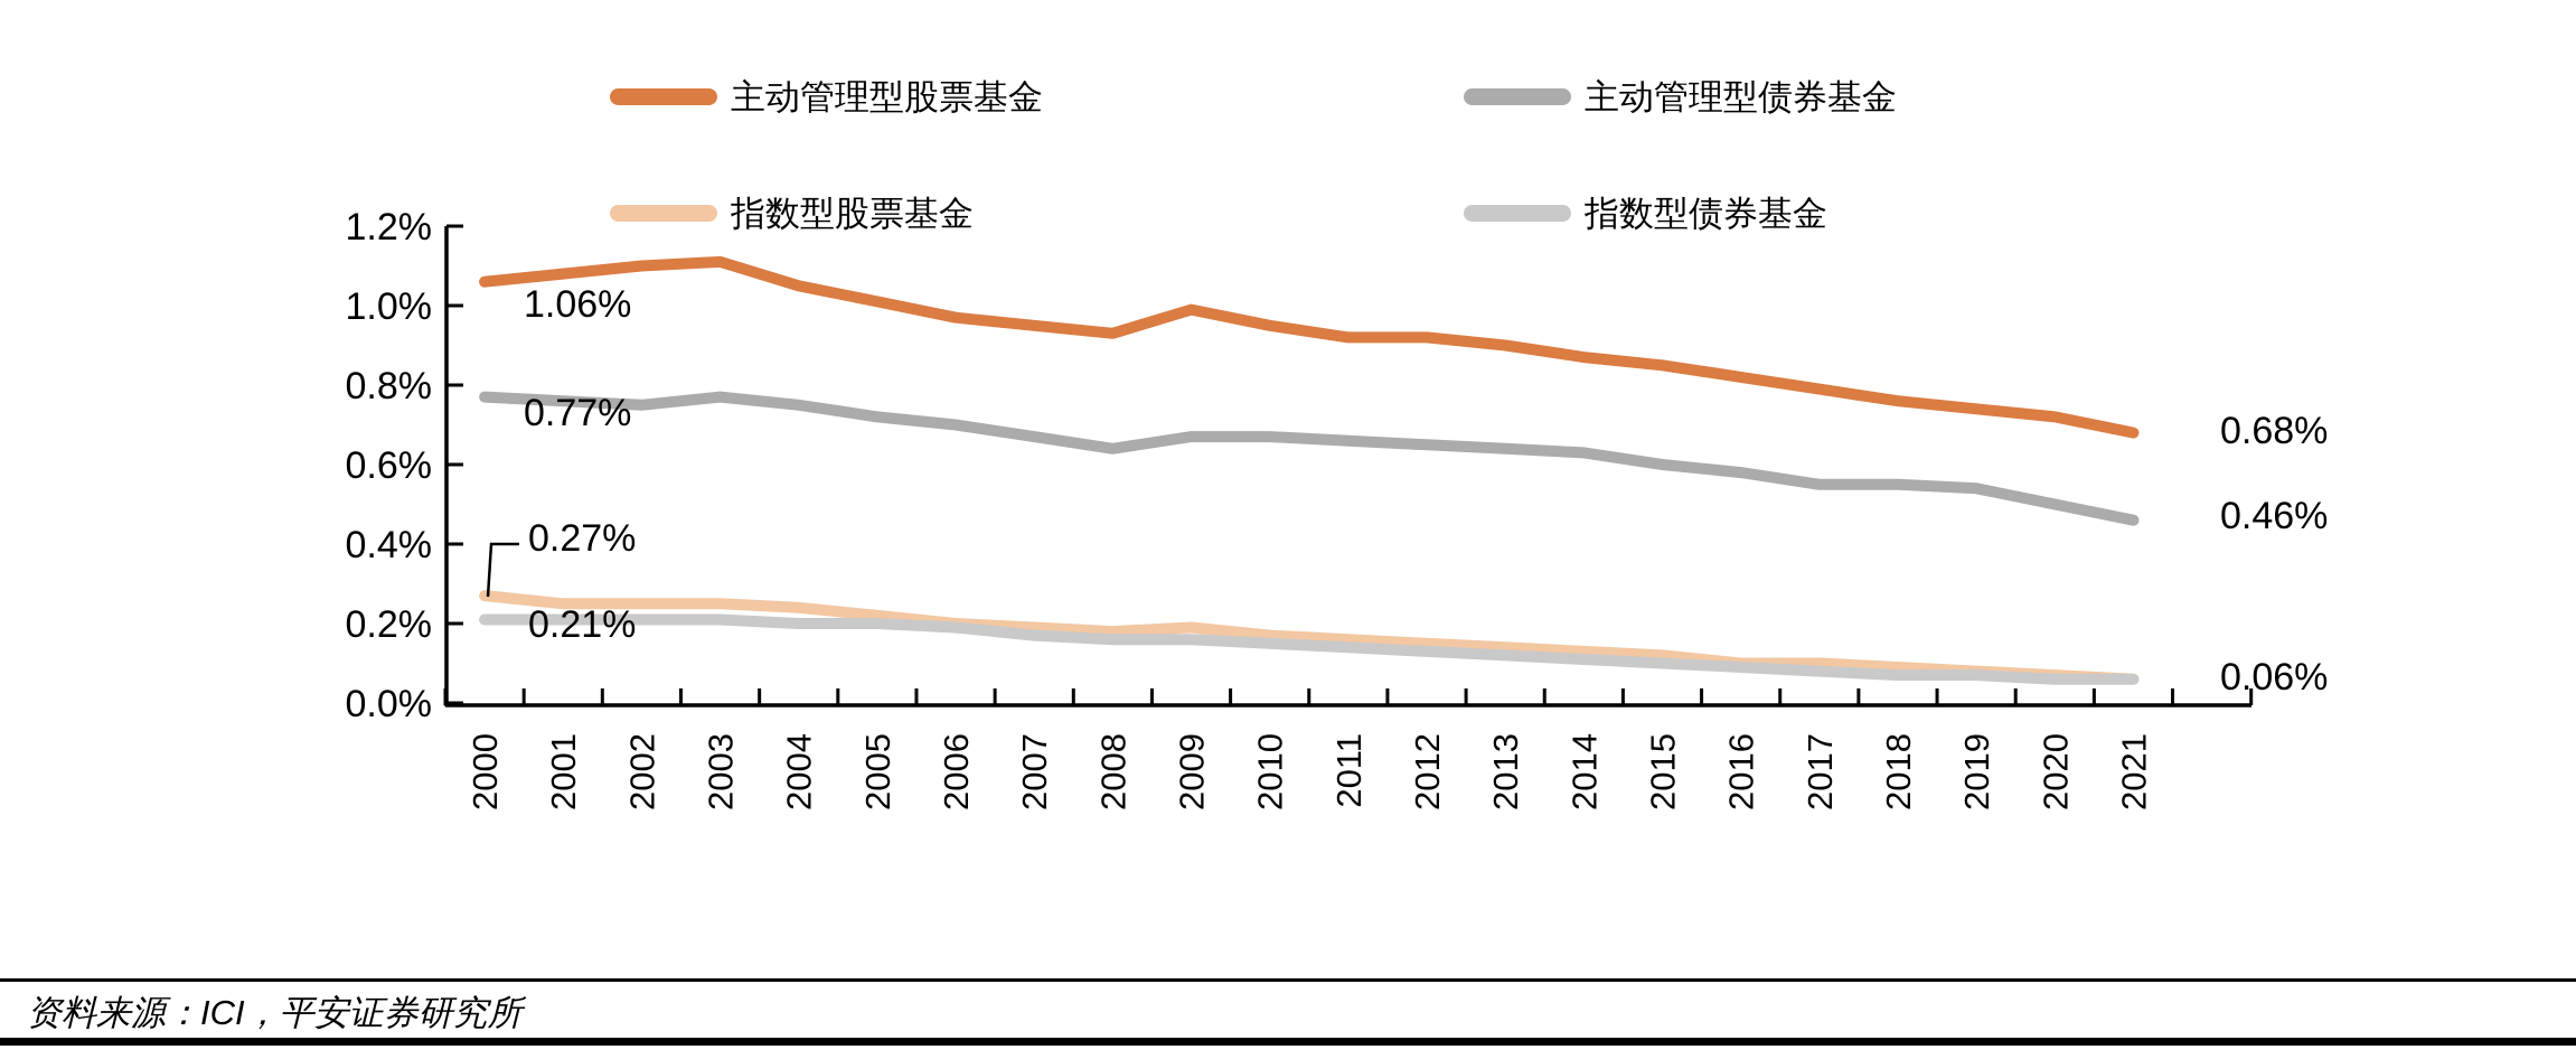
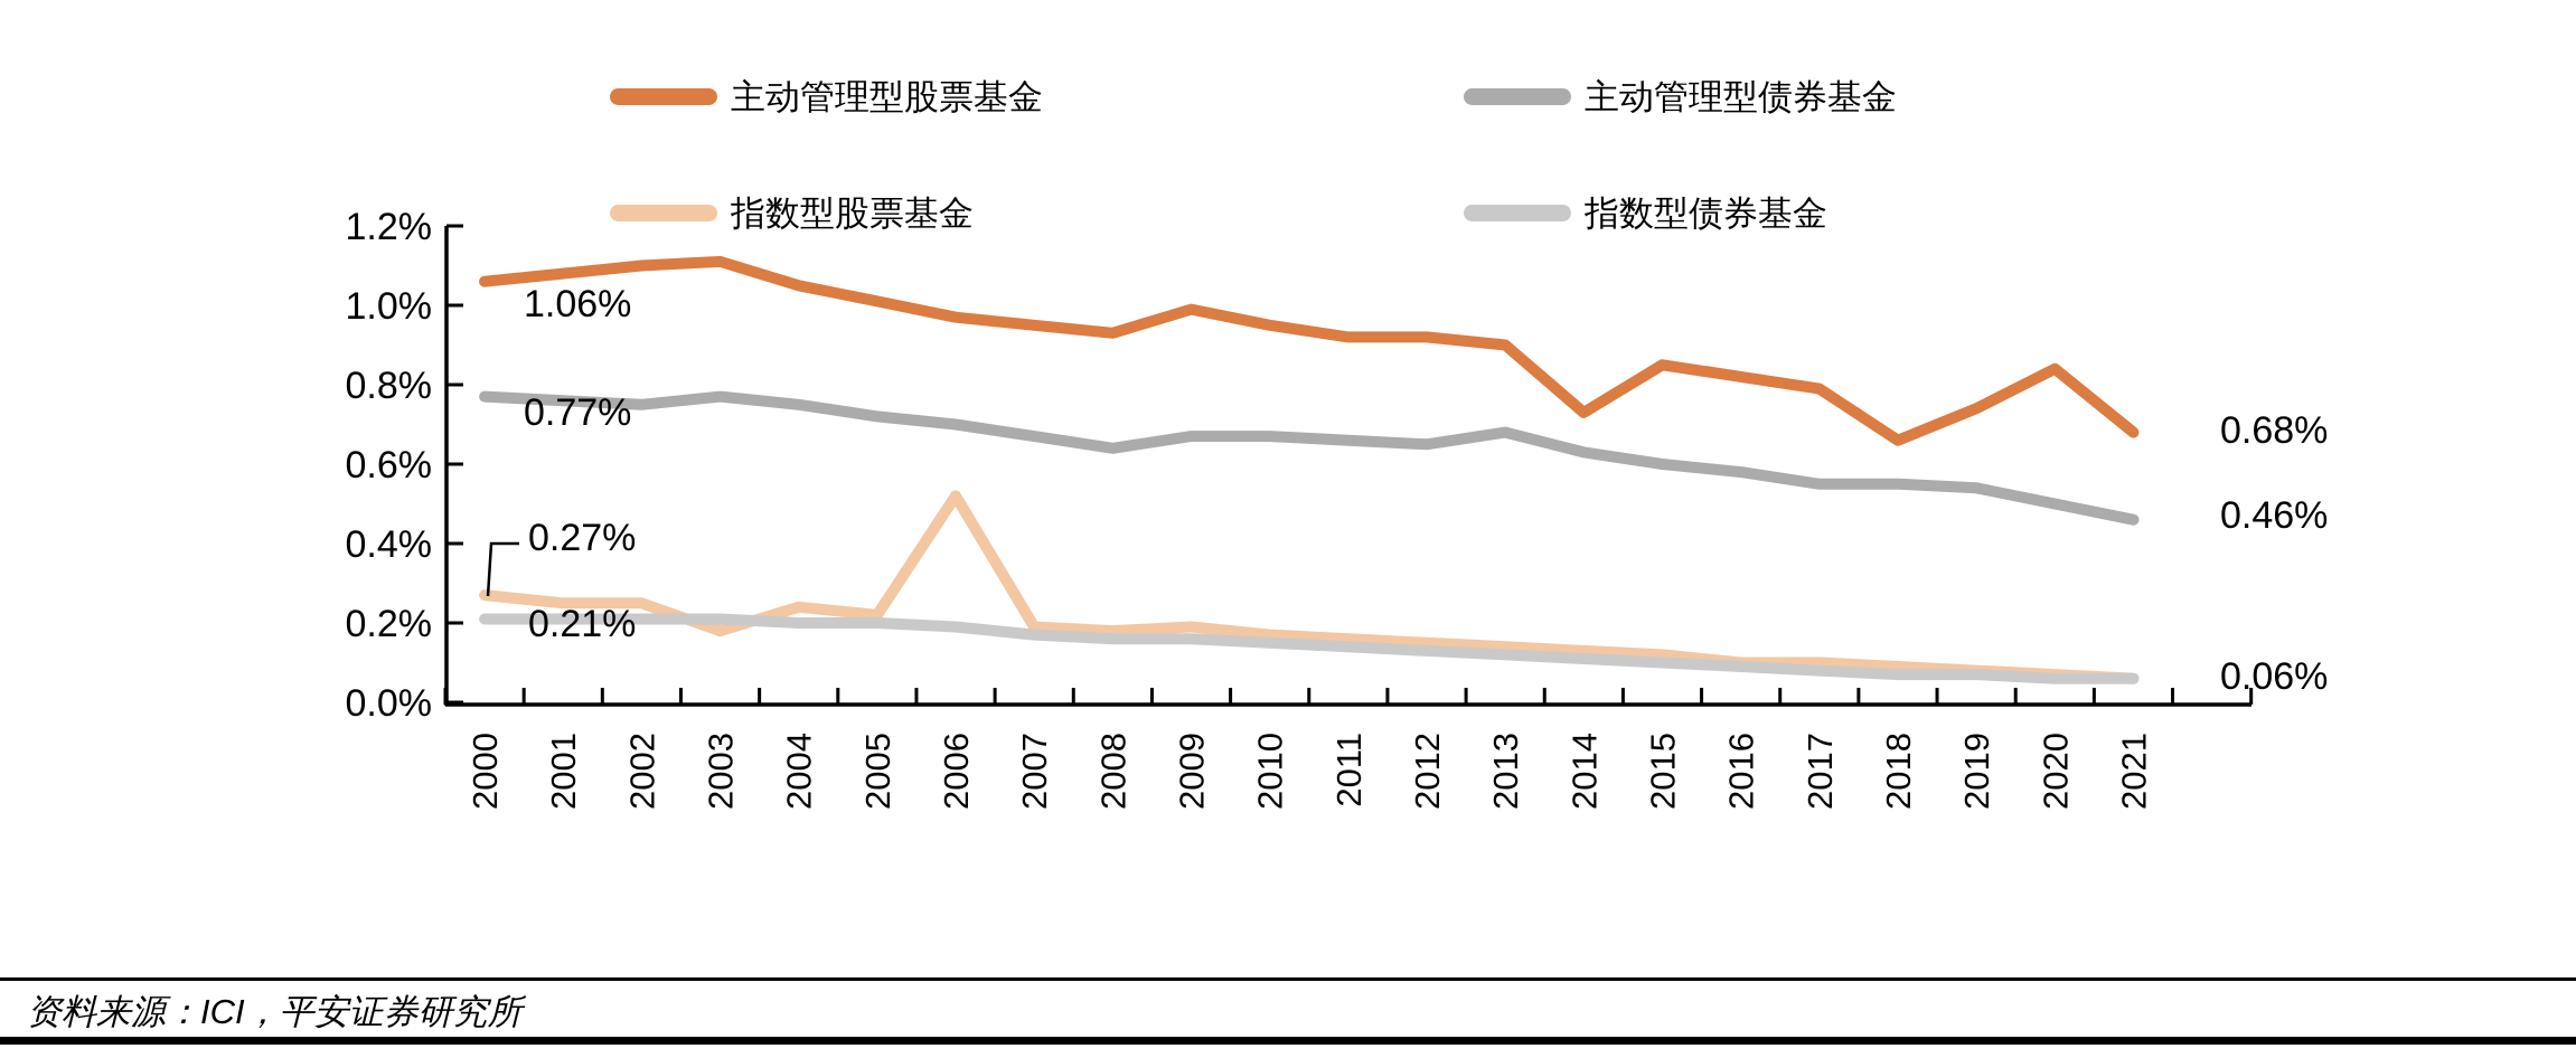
指数型股票基金/2003: 0.25% -> 0.18%
指数型股票基金/2006: 0.20% -> 0.52%
主动管理型债券基金/2013: 0.64% -> 0.68%
主动管理型股票基金/2014: 0.87% -> 0.73%
主动管理型股票基金/2018: 0.76% -> 0.66%
主动管理型股票基金/2020: 0.72% -> 0.84%
